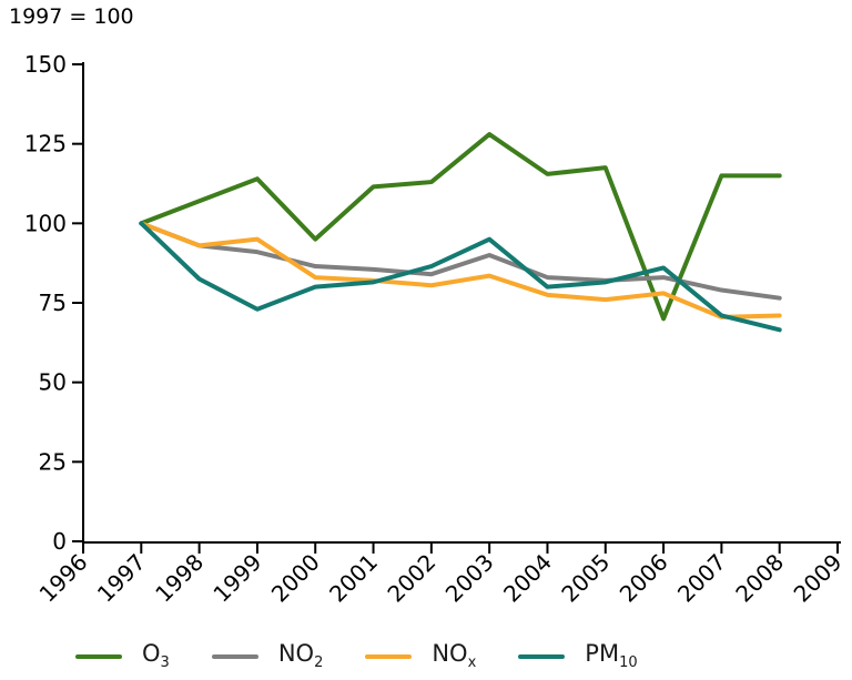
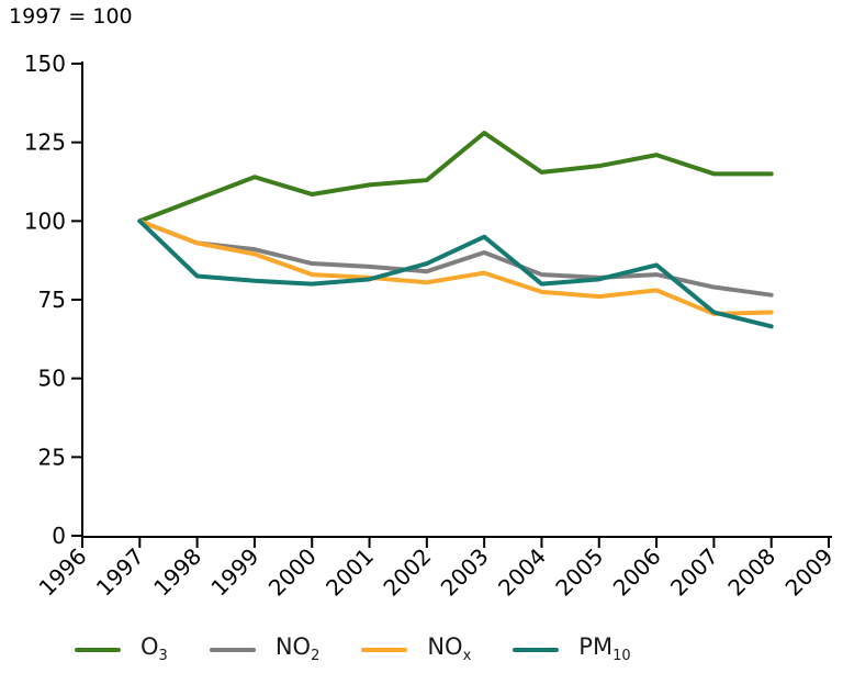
NOx/1999: 95 -> 90
PM10/1999: 73 -> 81
O3/2000: 95 -> 108
O3/2006: 70 -> 121
